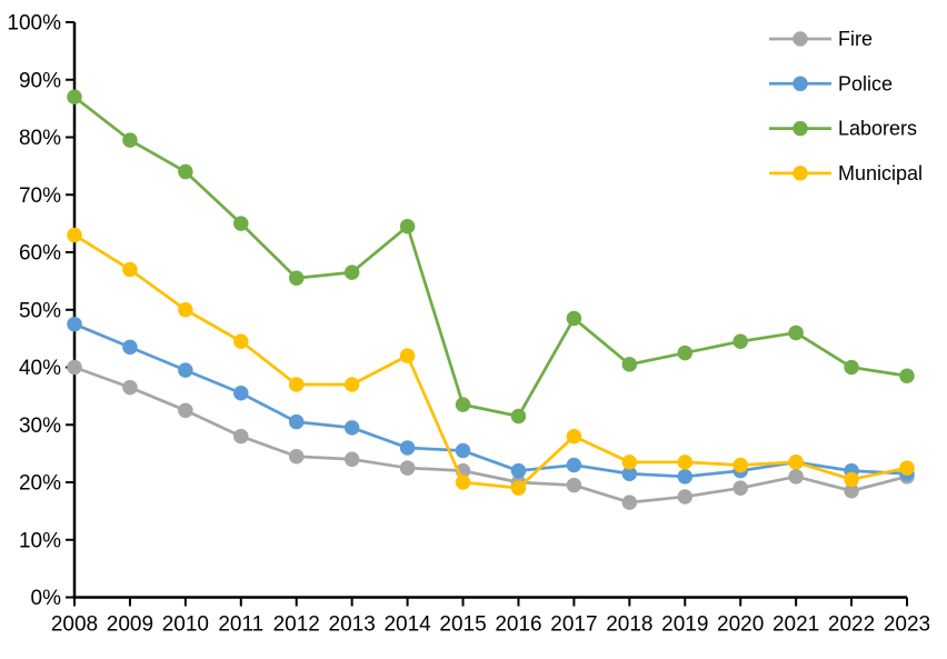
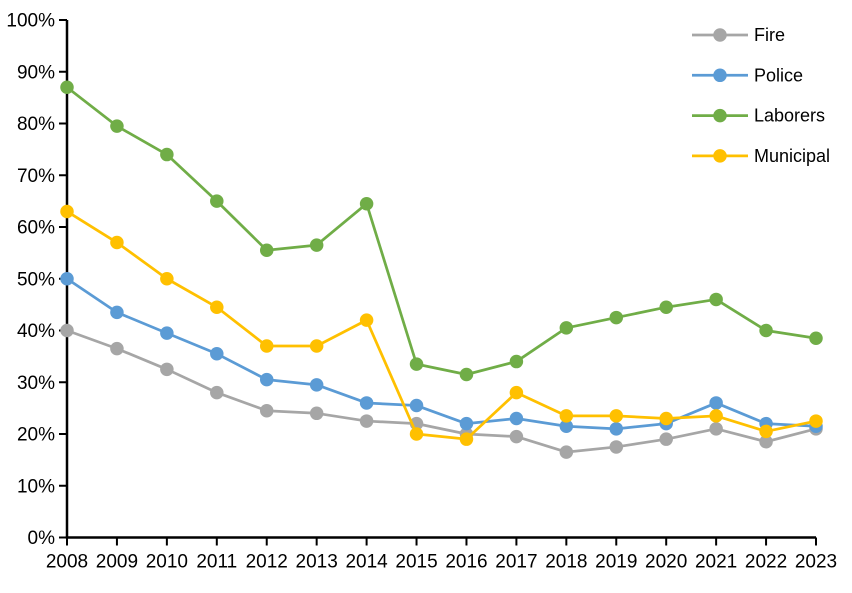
Police/2008: 48% -> 50%
Laborers/2017: 48% -> 34%
Police/2021: 24% -> 26%
